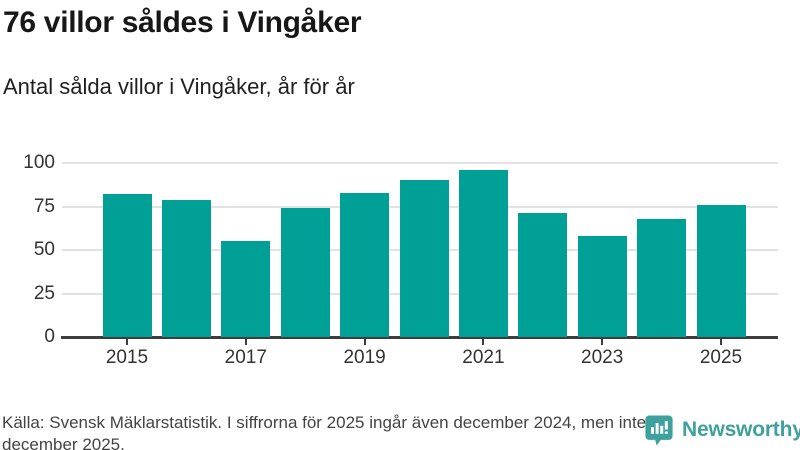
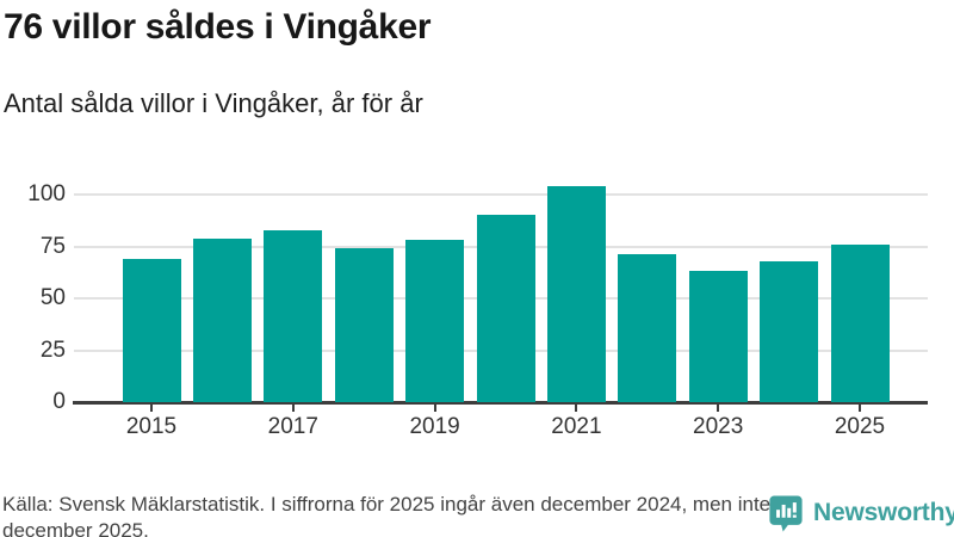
2015: 82 -> 69
2017: 55 -> 83
2019: 83 -> 78
2021: 96 -> 104
2023: 58 -> 63
